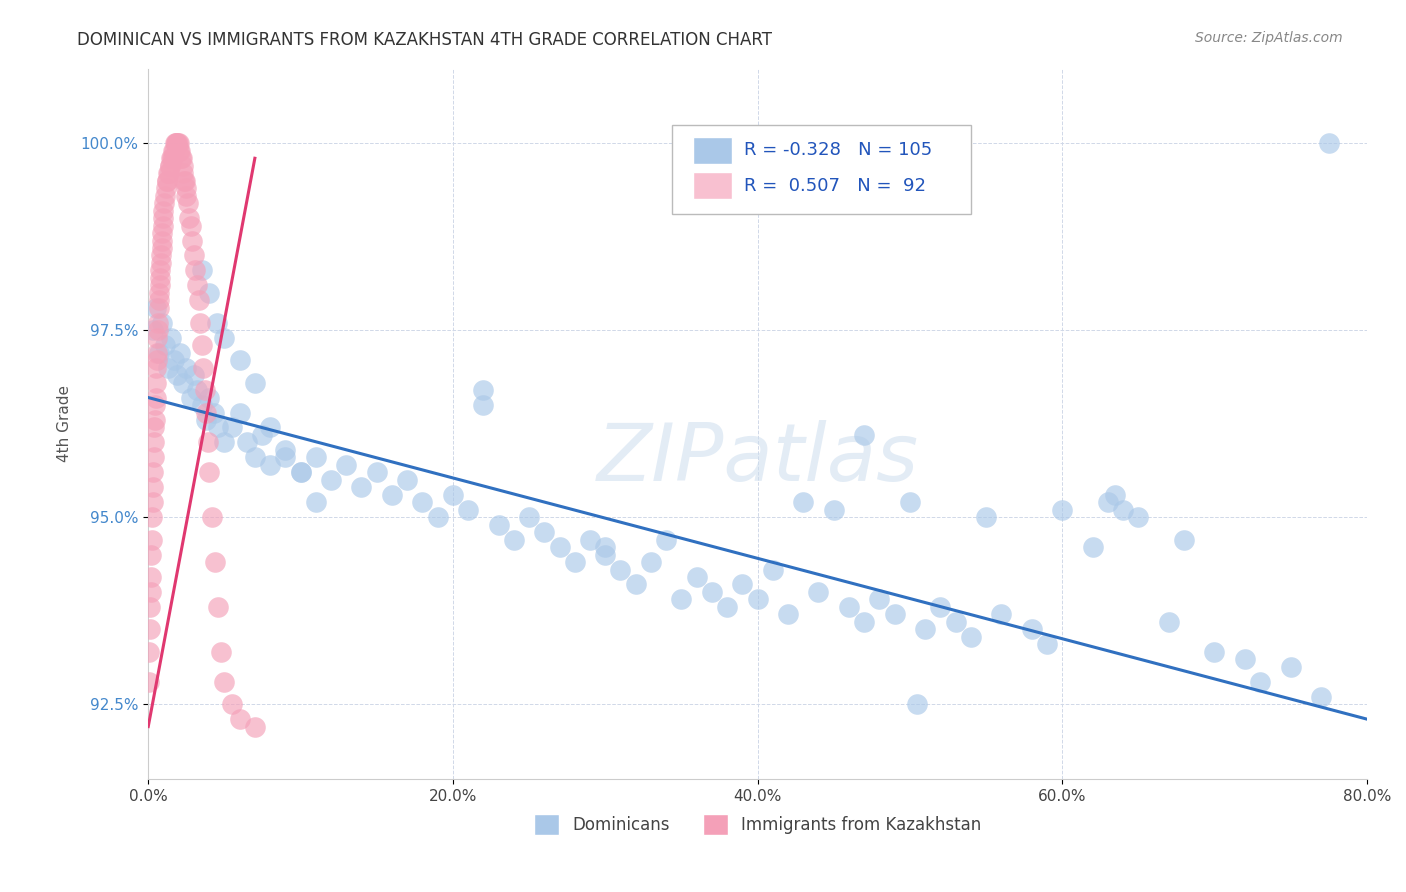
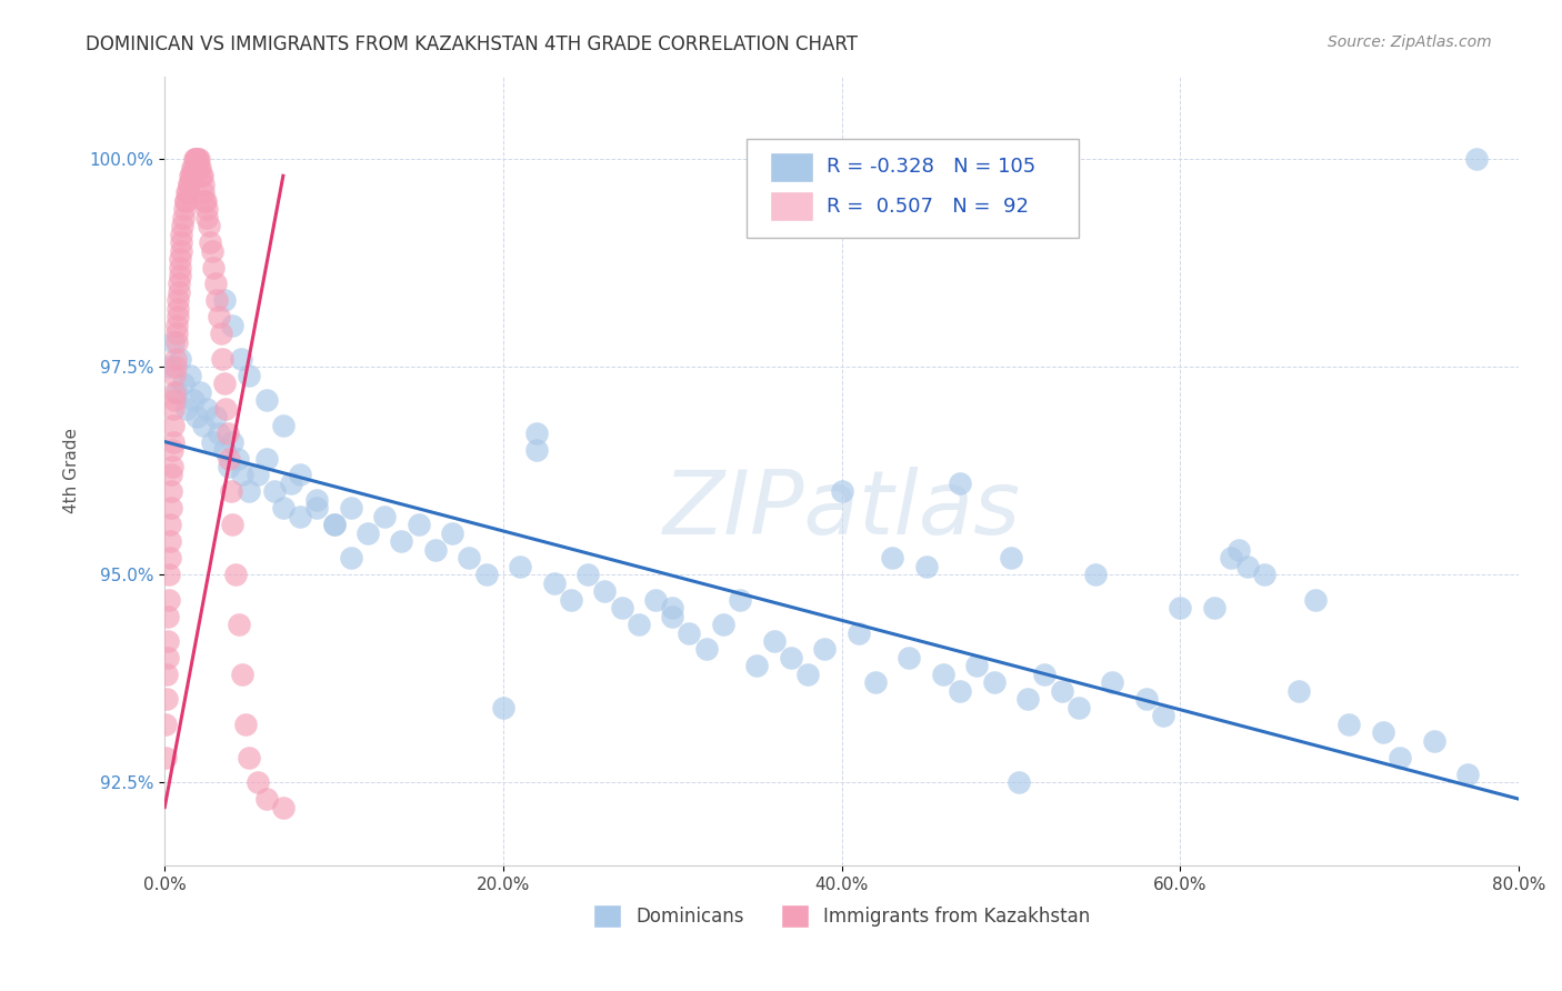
Dominicans/20.0%: 95.3% -> 93.4%
Dominicans/40.0%: 93.9% -> 96.0%
Dominicans/60.0%: 95.1% -> 94.6%
